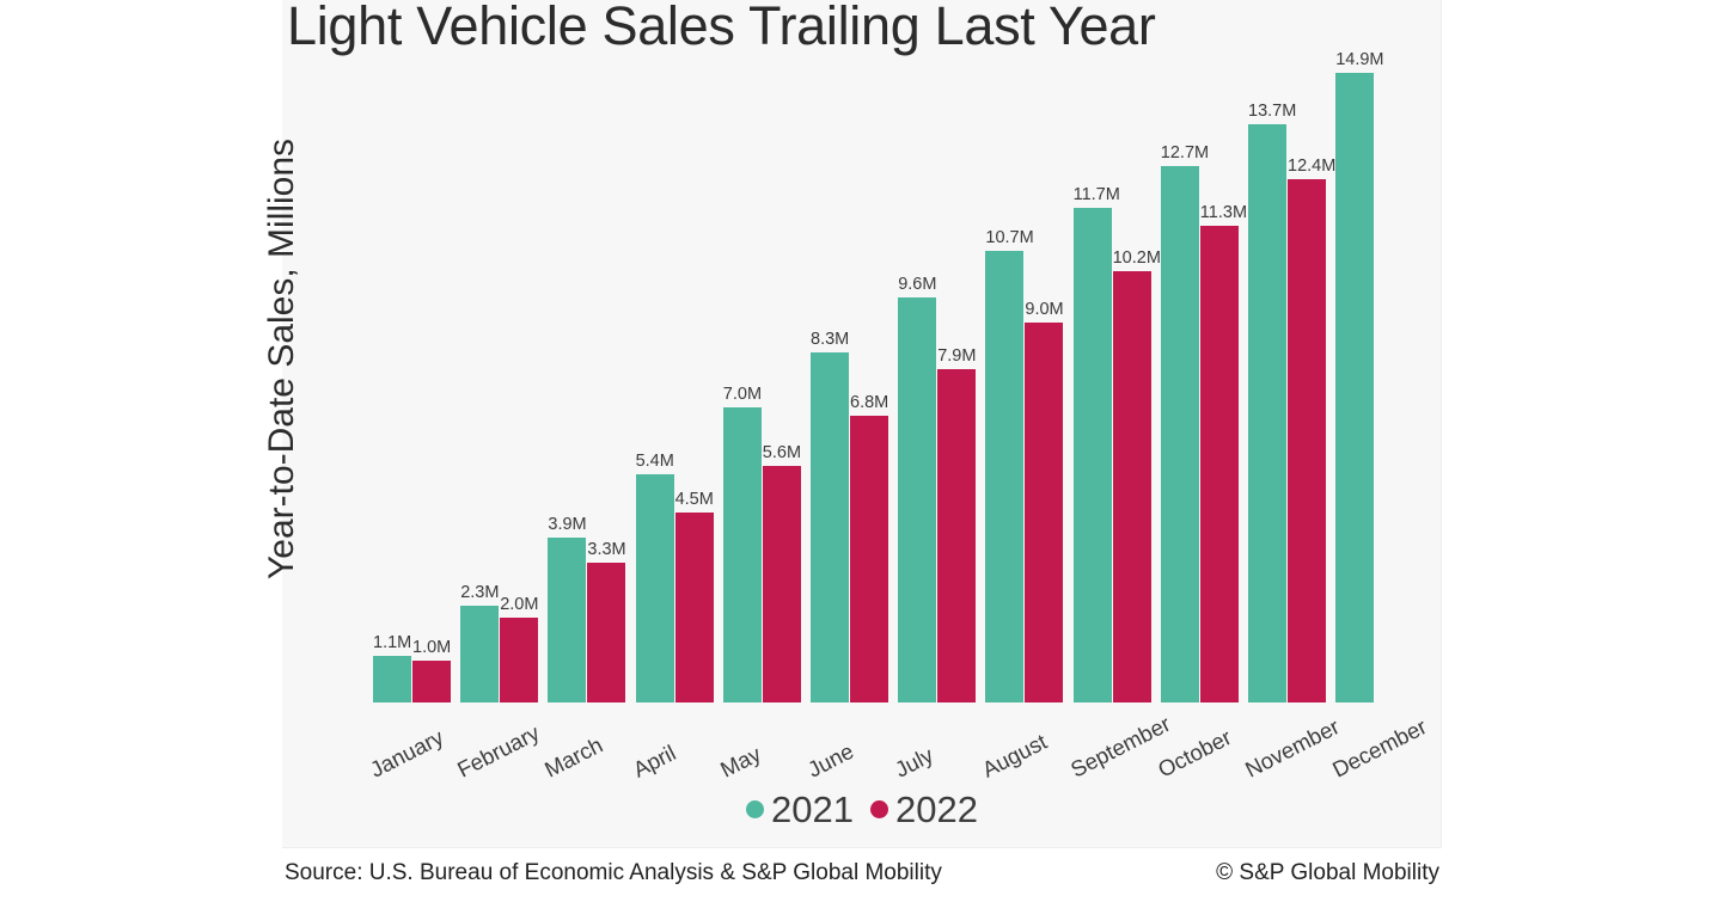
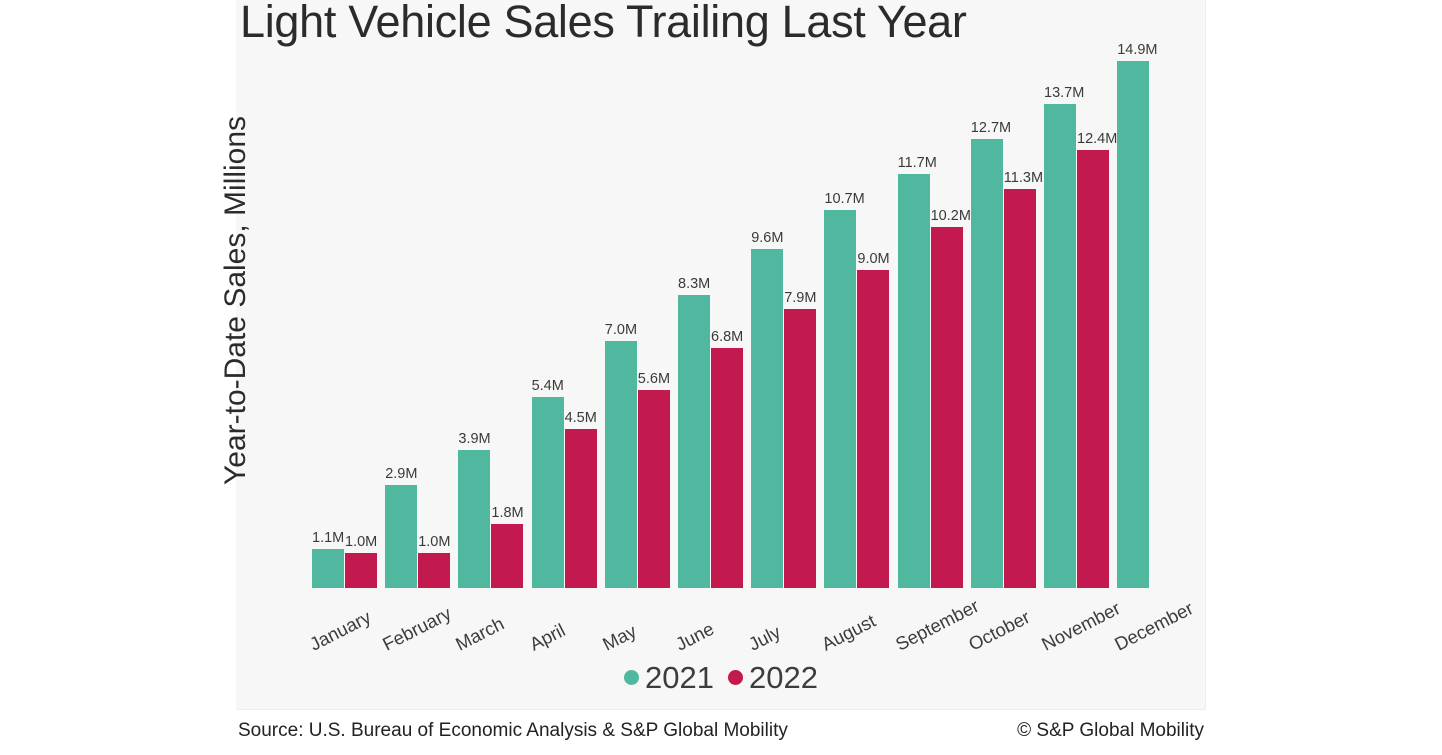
2021/February: 2.3M -> 2.9M
2022/February: 2.0M -> 1.0M
2022/March: 3.3M -> 1.8M
